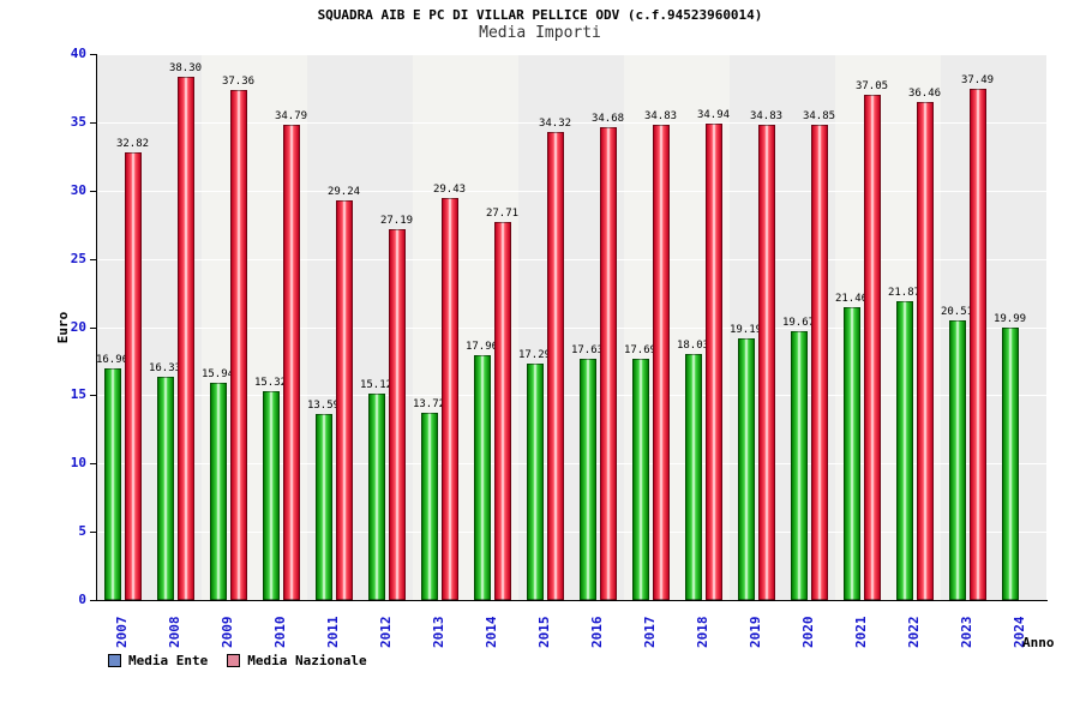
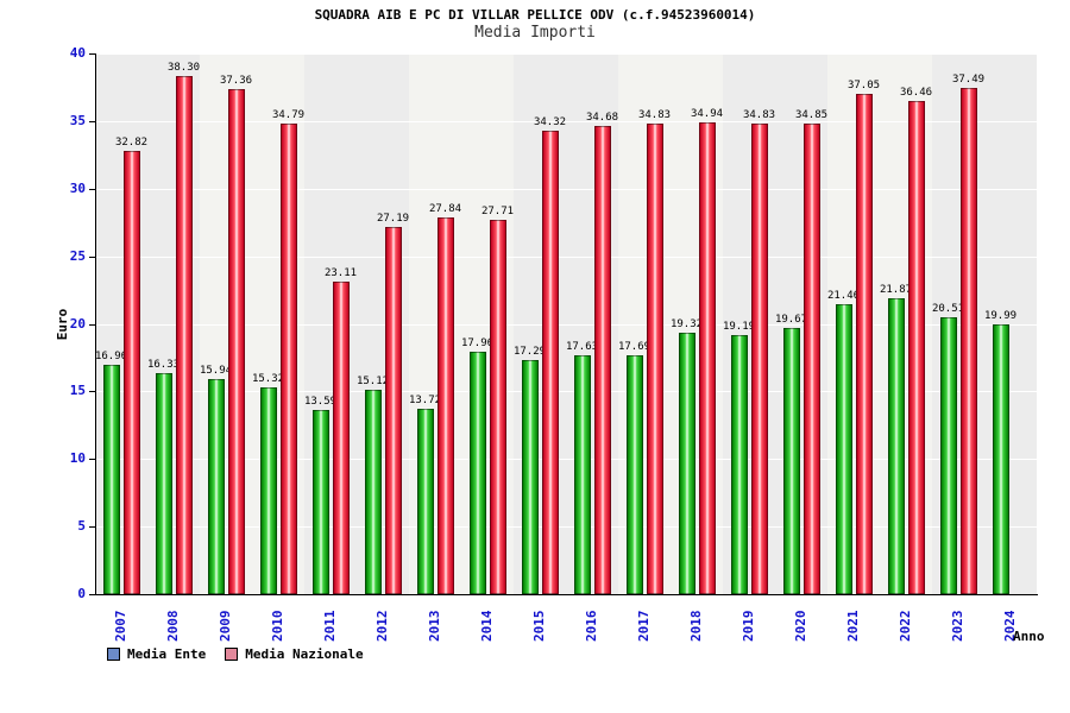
Media Nazionale/2011: 29.24 -> 23.11
Media Nazionale/2013: 29.43 -> 27.84
Media Ente/2018: 18.03 -> 19.32
